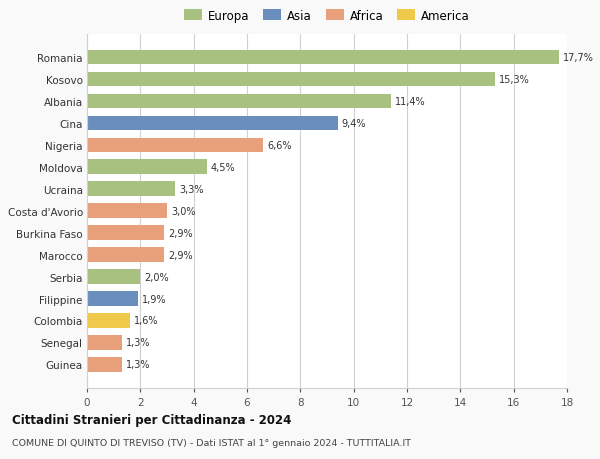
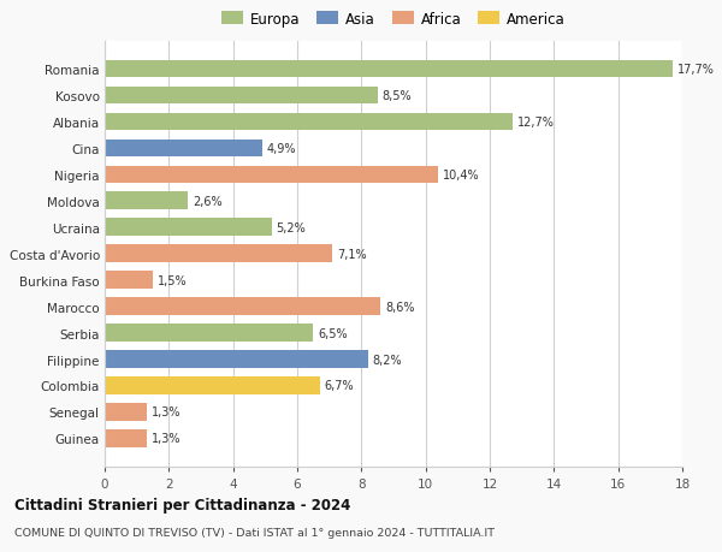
Kosovo: 15,3% -> 8,5%
Albania: 11,4% -> 12,7%
Cina: 9,4% -> 4,9%
Nigeria: 6,6% -> 10,4%
Moldova: 4,5% -> 2,6%
Ucraina: 3,3% -> 5,2%
Costa d'Avorio: 3,0% -> 7,1%
Burkina Faso: 2,9% -> 1,5%
Marocco: 2,9% -> 8,6%
Serbia: 2,0% -> 6,5%
Filippine: 1,9% -> 8,2%
Colombia: 1,6% -> 6,7%
